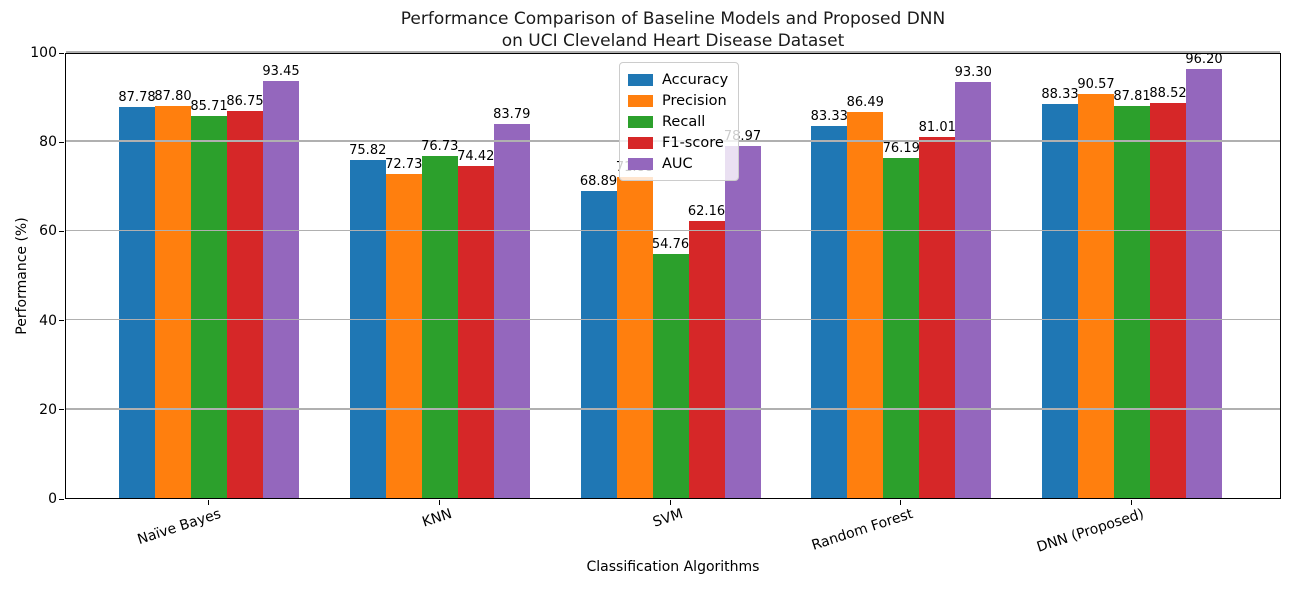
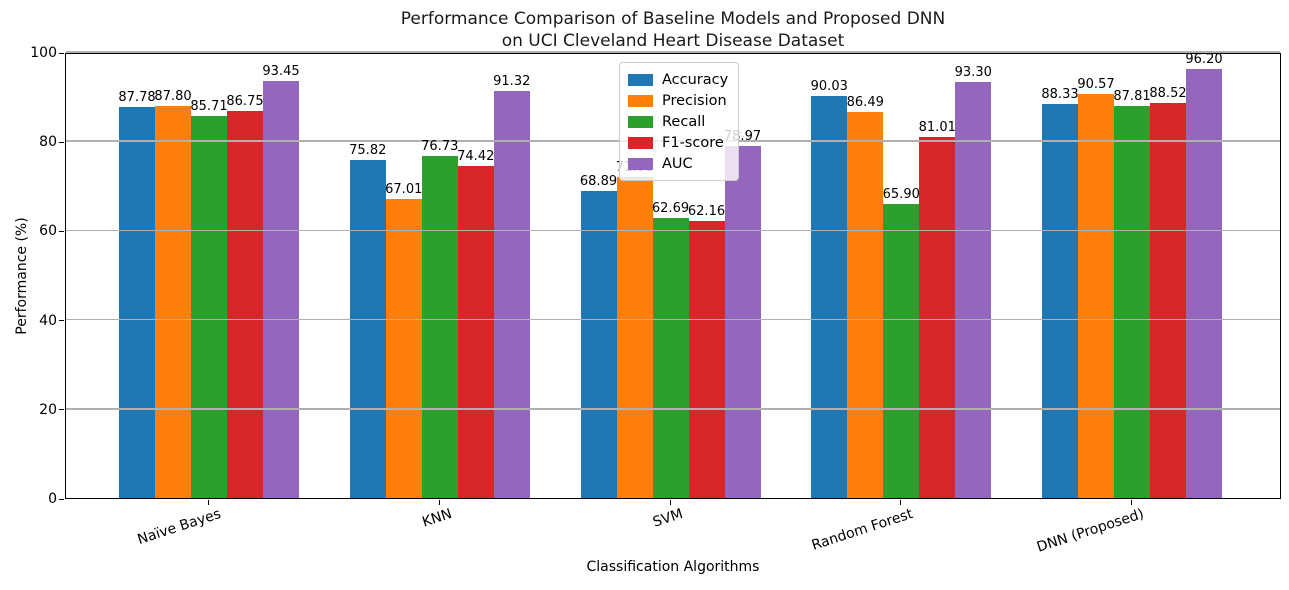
Precision/KNN: 72.73 -> 67.01
AUC/KNN: 83.79 -> 91.32
Recall/SVM: 54.76 -> 62.69
Accuracy/Random Forest: 83.33 -> 90.03
Recall/Random Forest: 76.19 -> 65.90
